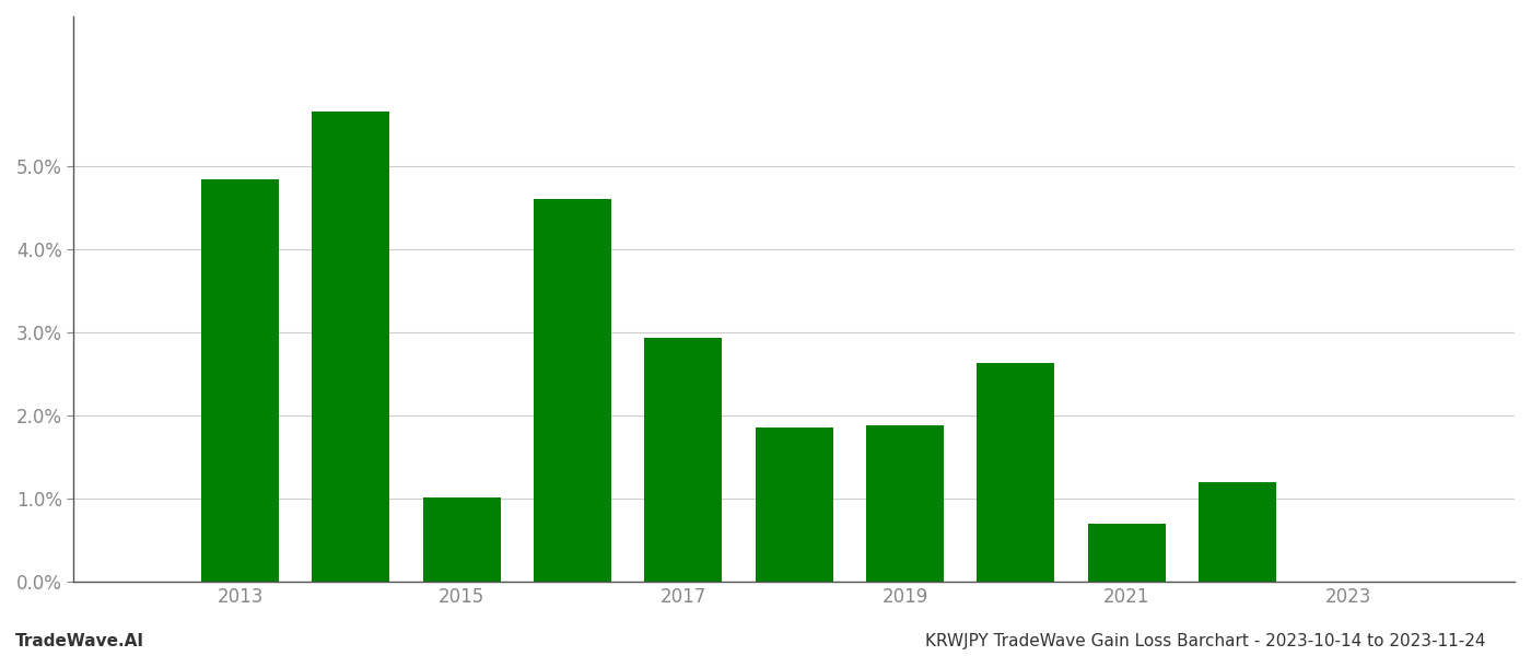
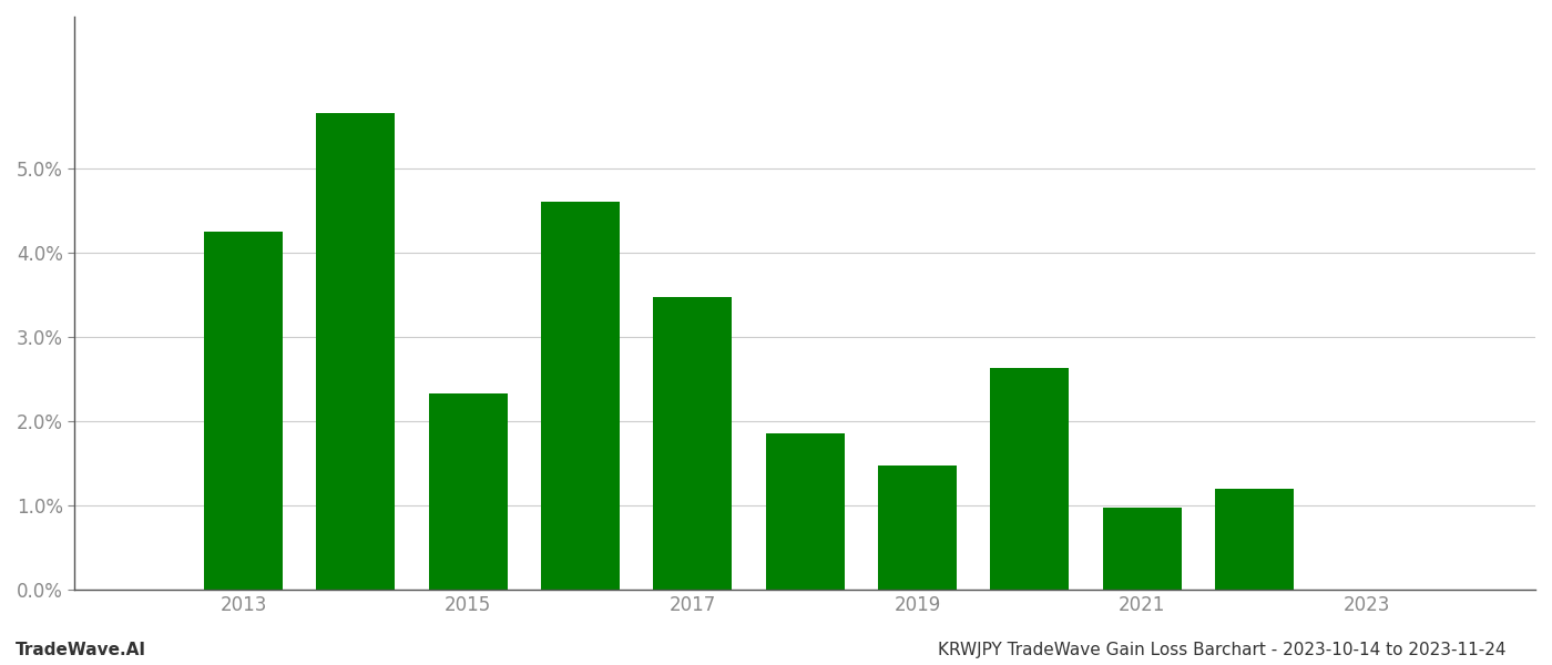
2013: 4.84% -> 4.25%
2015: 1.02% -> 2.33%
2017: 2.94% -> 3.47%
2019: 1.88% -> 1.47%
2021: 0.70% -> 0.97%
